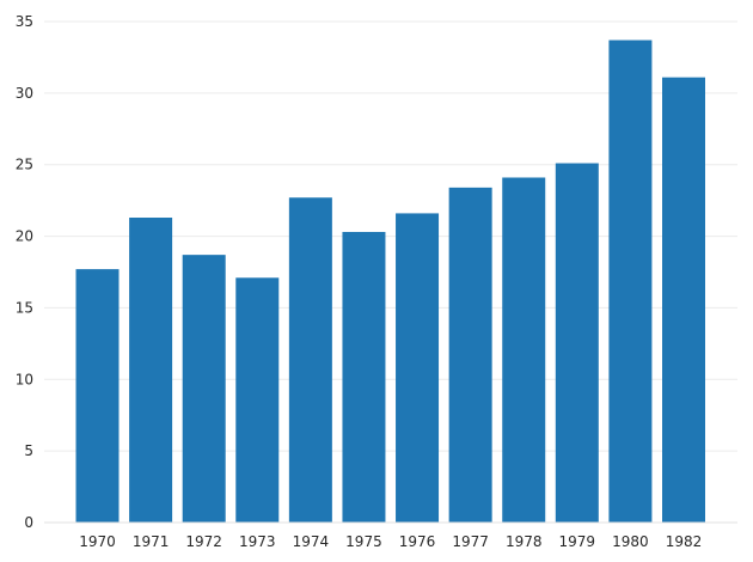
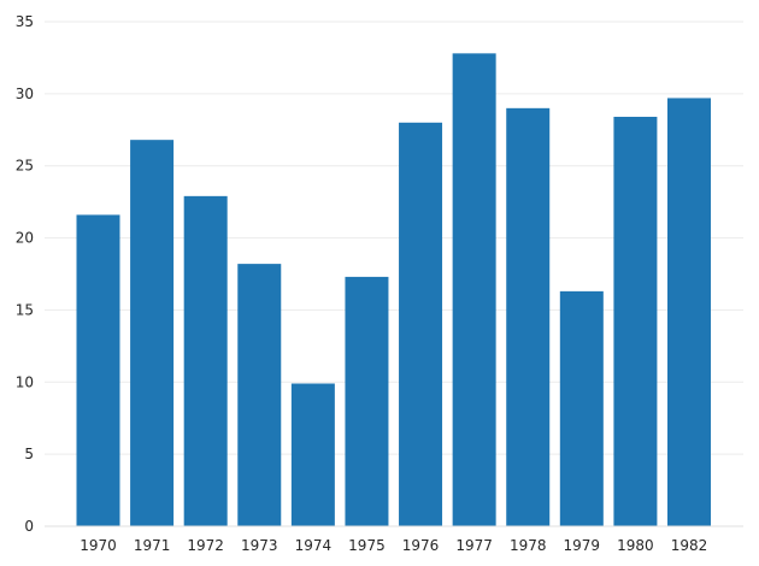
1970: 17.7 -> 21.6
1971: 21.3 -> 26.8
1972: 18.7 -> 22.9
1973: 17.1 -> 18.2
1974: 22.7 -> 9.9
1975: 20.3 -> 17.3
1976: 21.6 -> 28.0
1977: 23.4 -> 32.8
1978: 24.1 -> 29.0
1979: 25.1 -> 16.3
1980: 33.7 -> 28.4
1982: 31.1 -> 29.7
